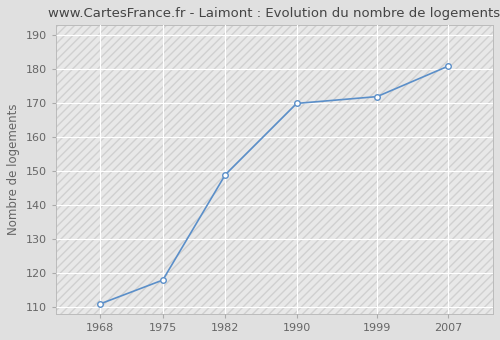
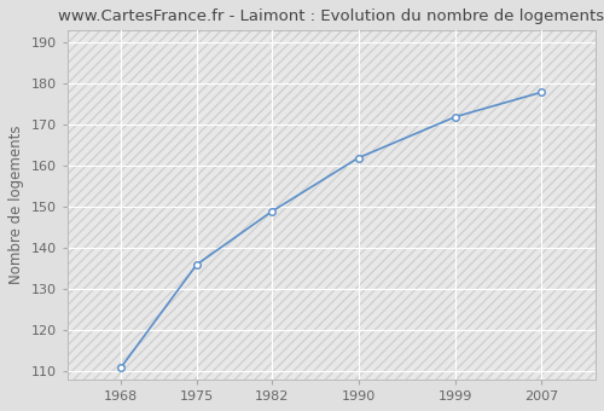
1975: 118 -> 136
1990: 170 -> 162
2007: 181 -> 178
